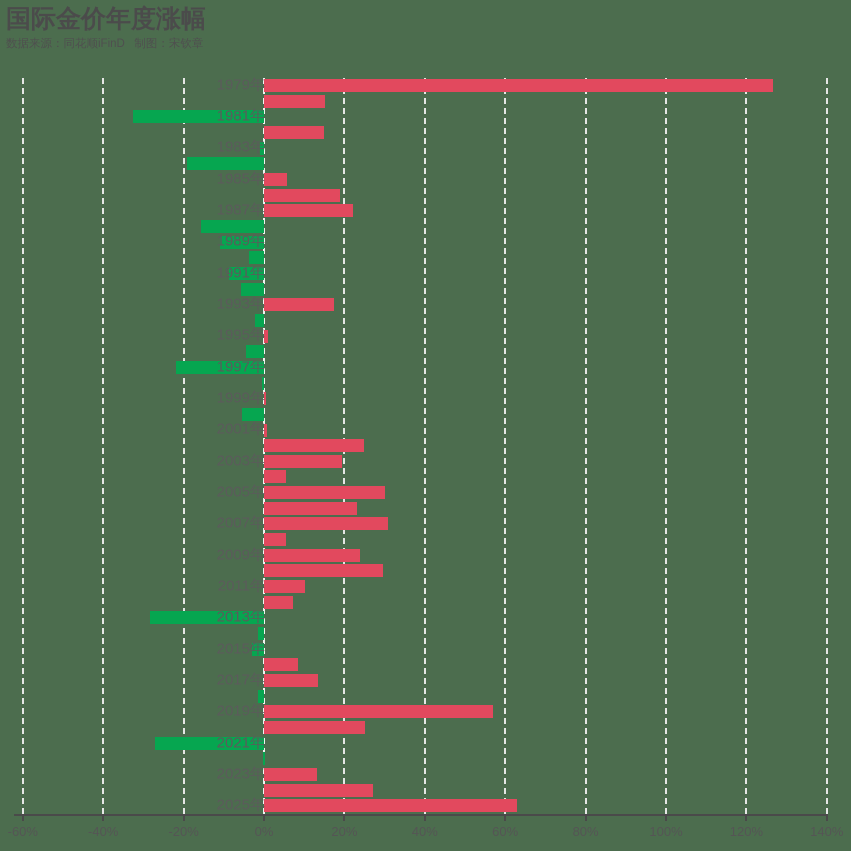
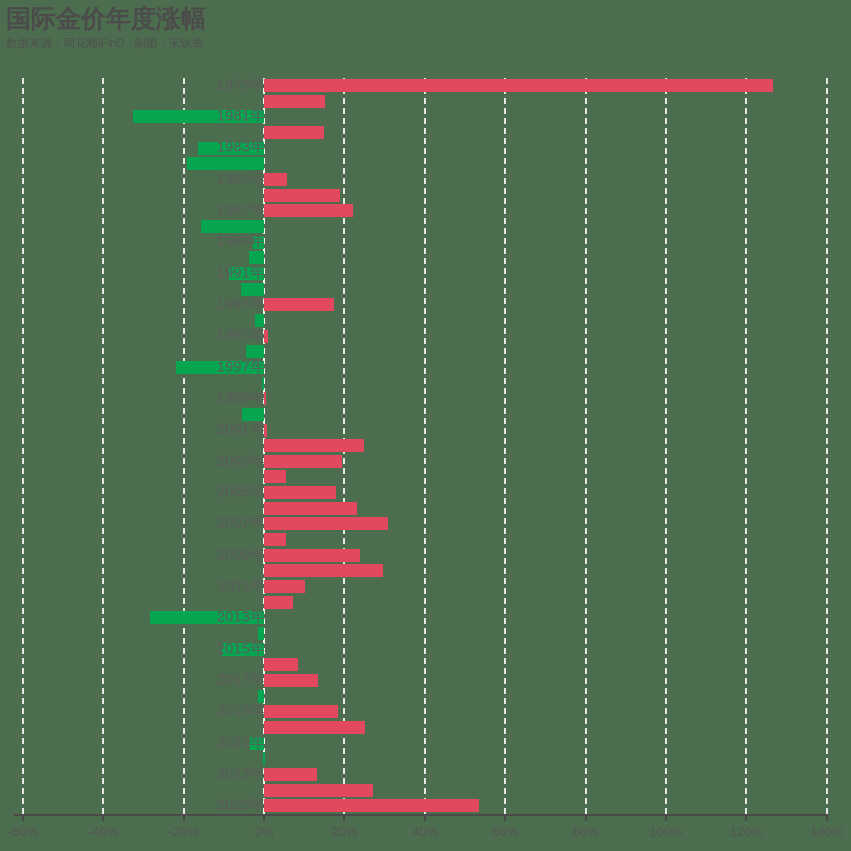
1983年: -1% -> -16%
1989年: -11% -> -3%
2005年: 30% -> 18%
2015年: -3% -> -10%
2019年: 57% -> 18%
2021年: -27% -> -4%
2025年: 63% -> 54%
